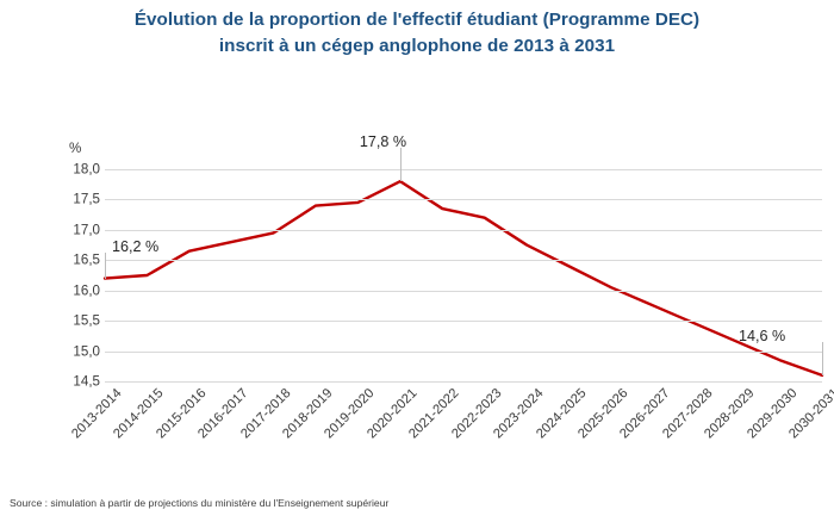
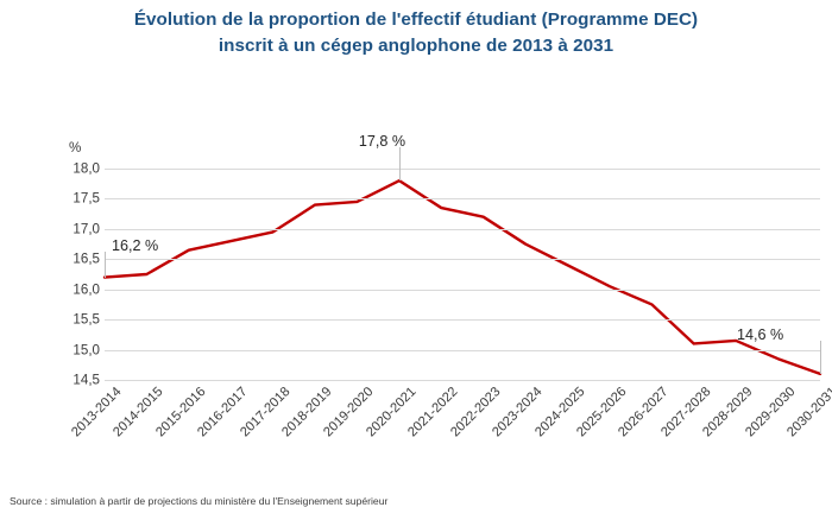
2027-2028: 15,4 -> 15,1
